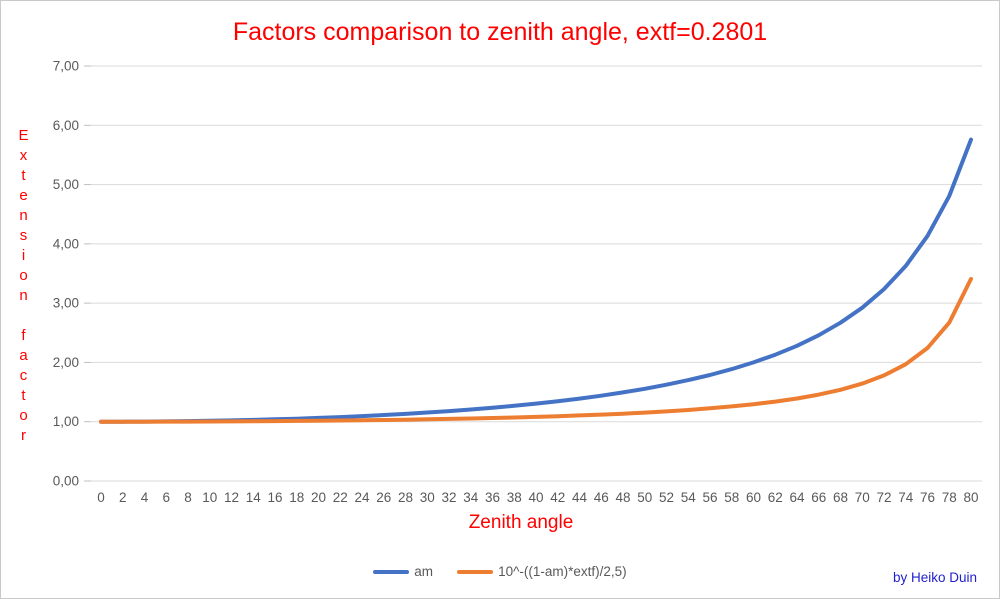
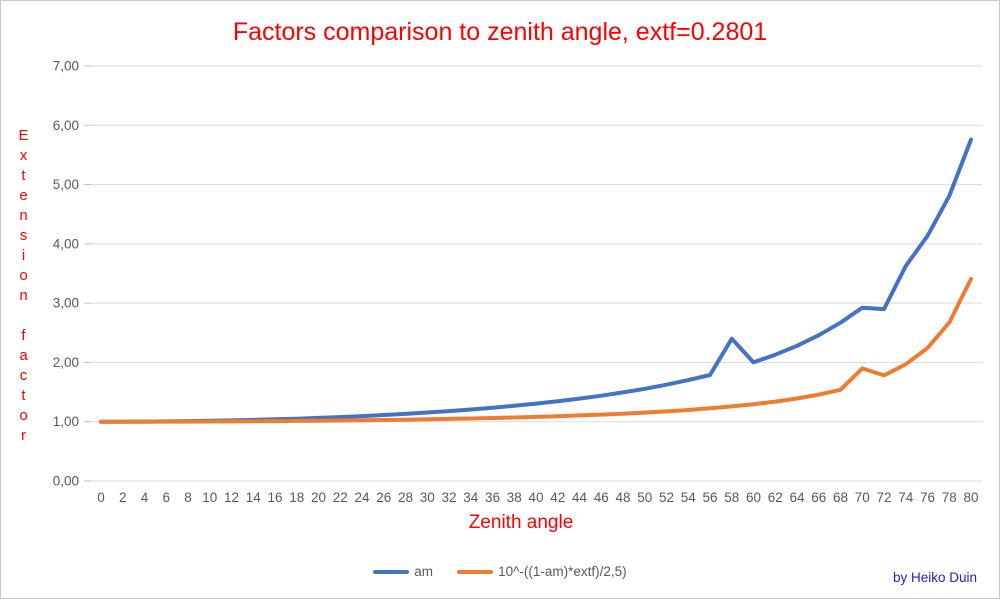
am/58: 1,9 -> 2,4
10^-((1-am)*extf)/2,5)/70: 1,6 -> 1,9
am/72: 3,2 -> 2,9
